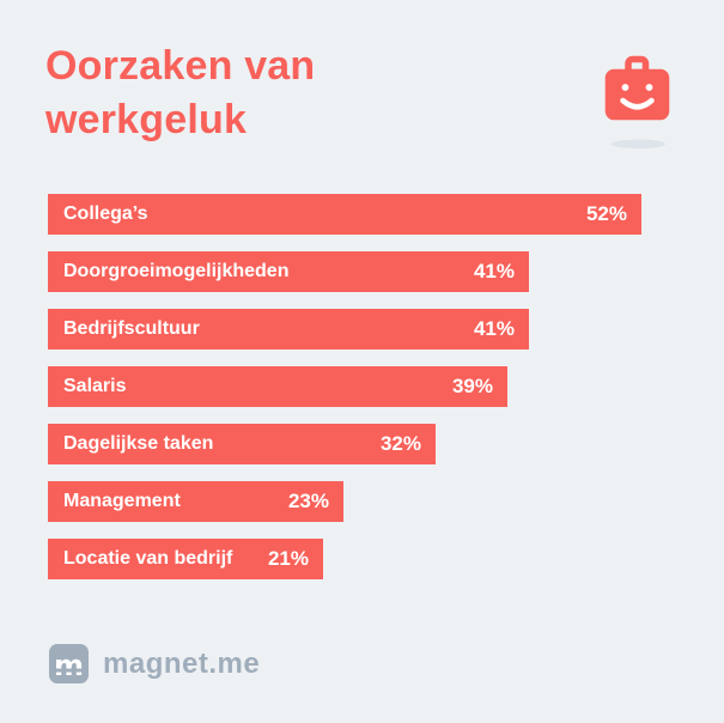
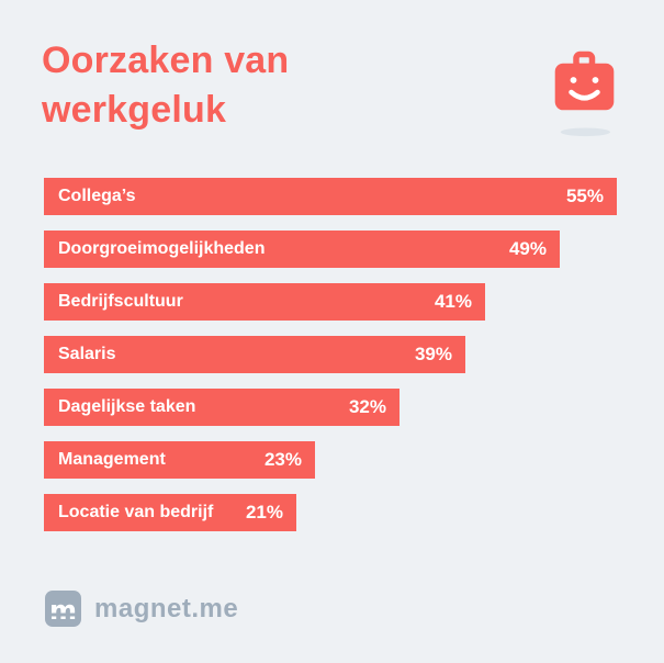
Collega’s: 52% -> 55%
Doorgroeimogelijkheden: 41% -> 49%
